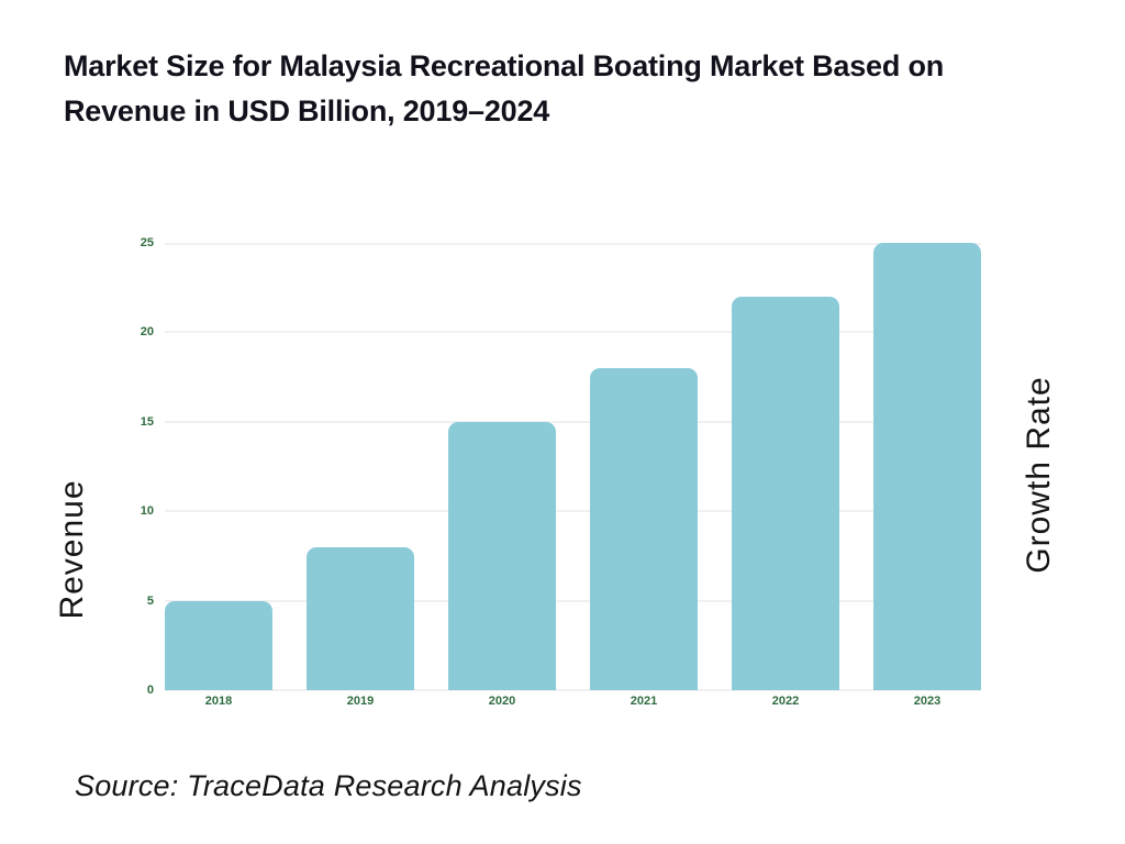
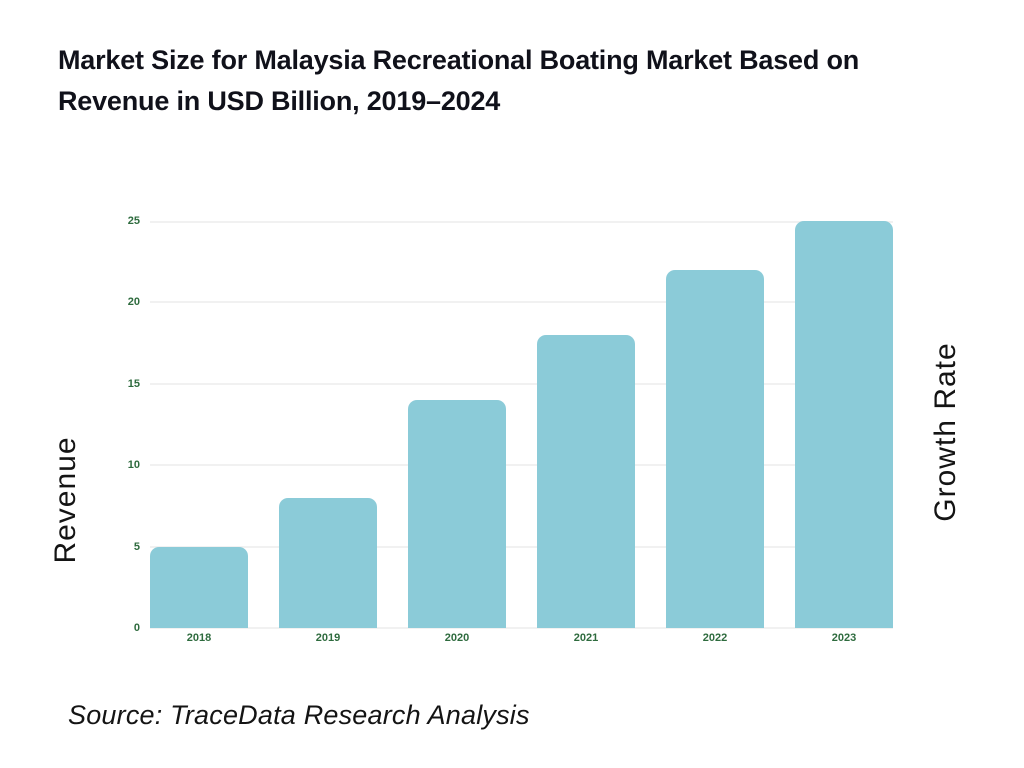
2020: 15 -> 14
